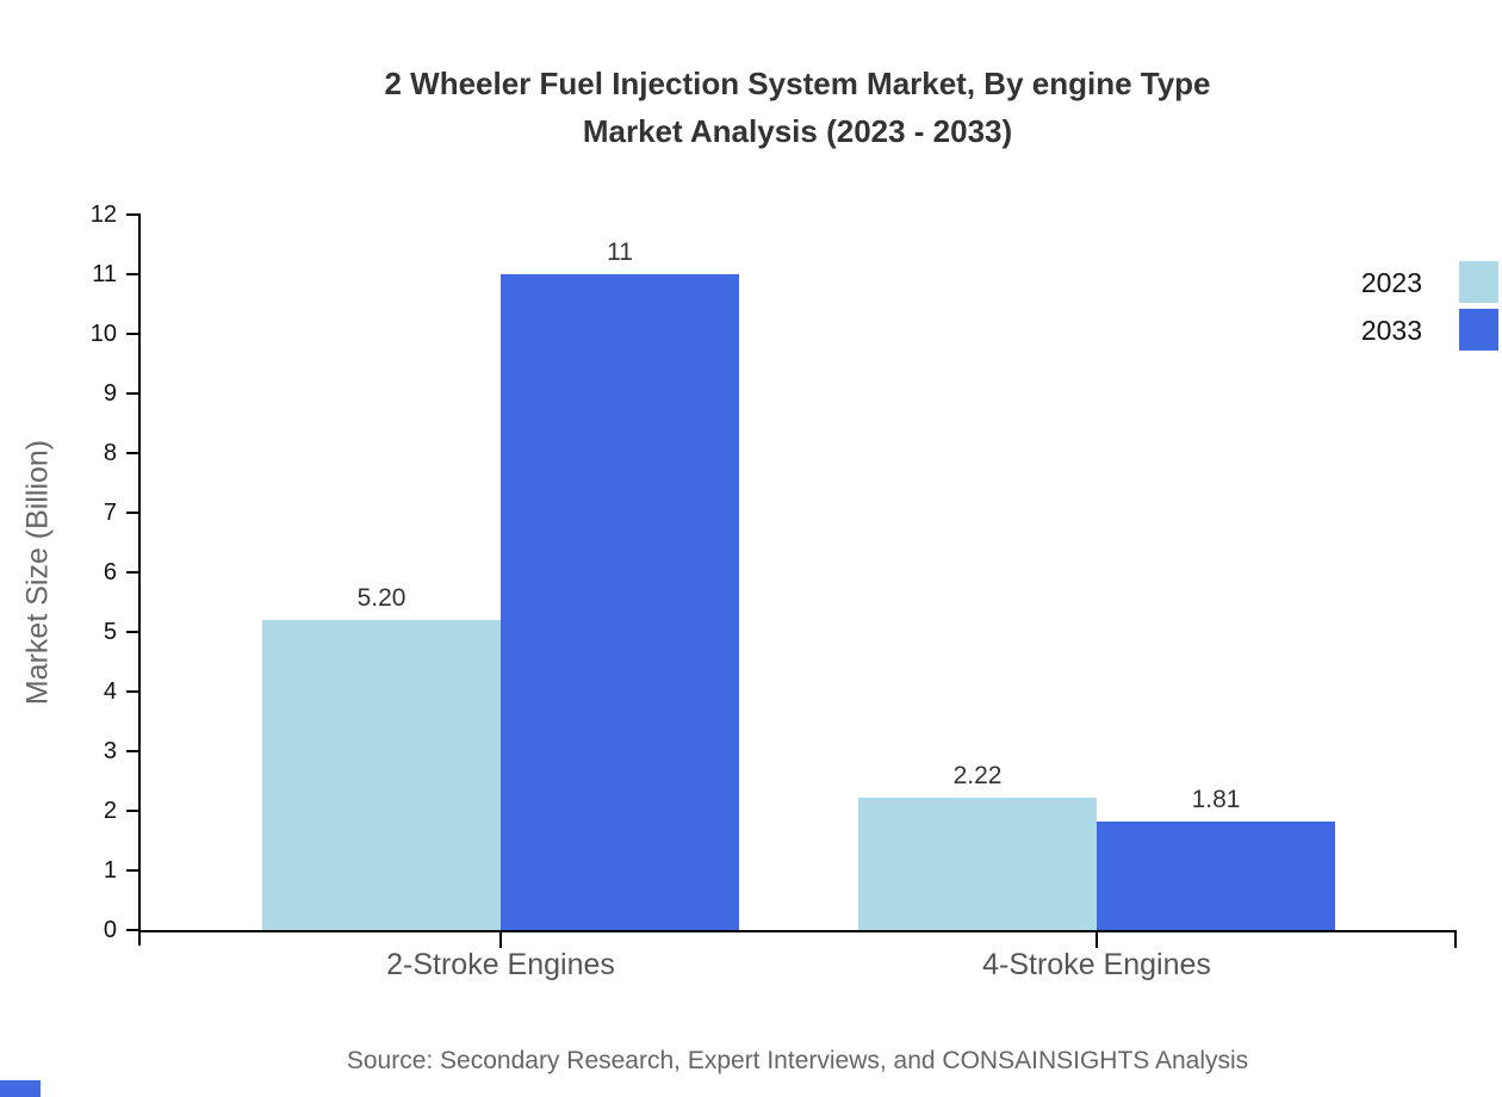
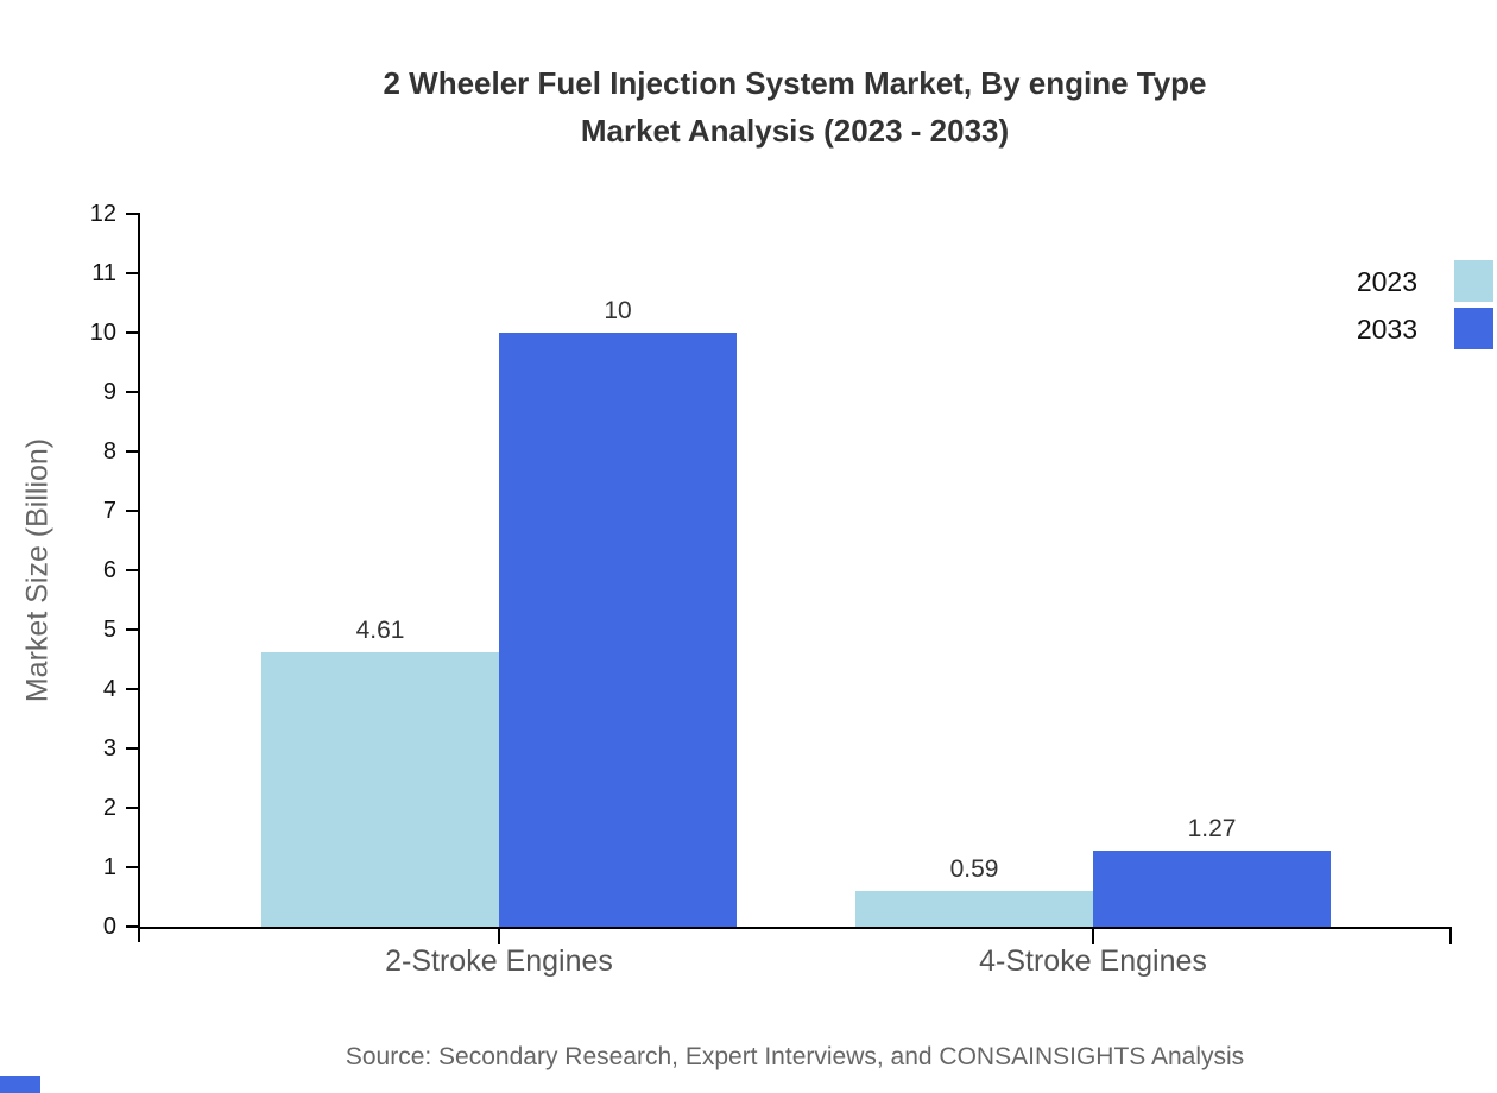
2023/2-Stroke Engines: 5.20 -> 4.61
2033/2-Stroke Engines: 11 -> 10
2023/4-Stroke Engines: 2.22 -> 0.59
2033/4-Stroke Engines: 1.81 -> 1.27
